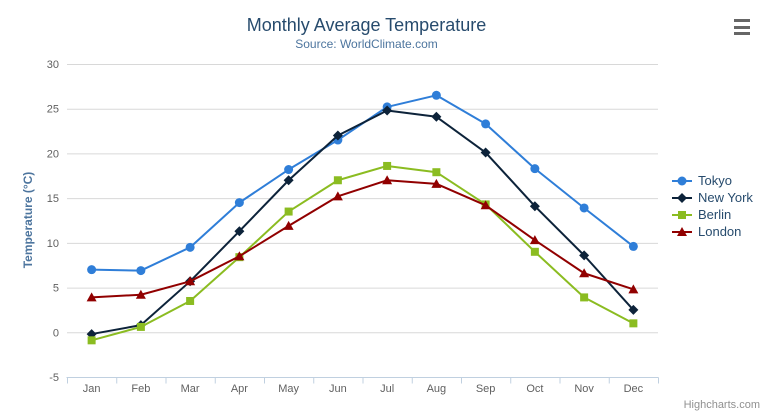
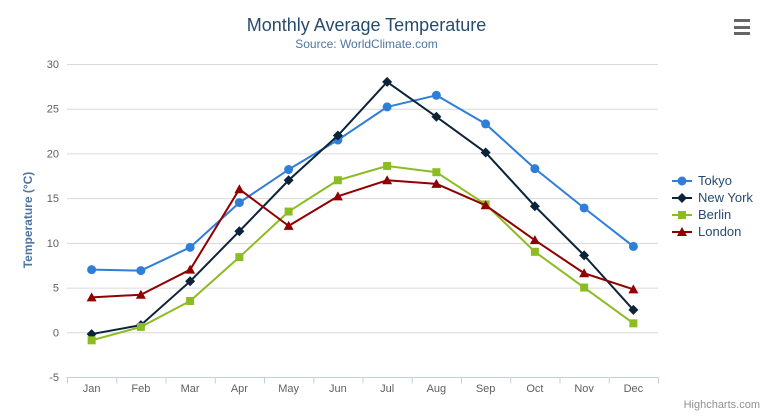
London/Mar: 6 -> 7
London/Apr: 8 -> 16
New York/Jul: 25 -> 28
Berlin/Nov: 4 -> 5
